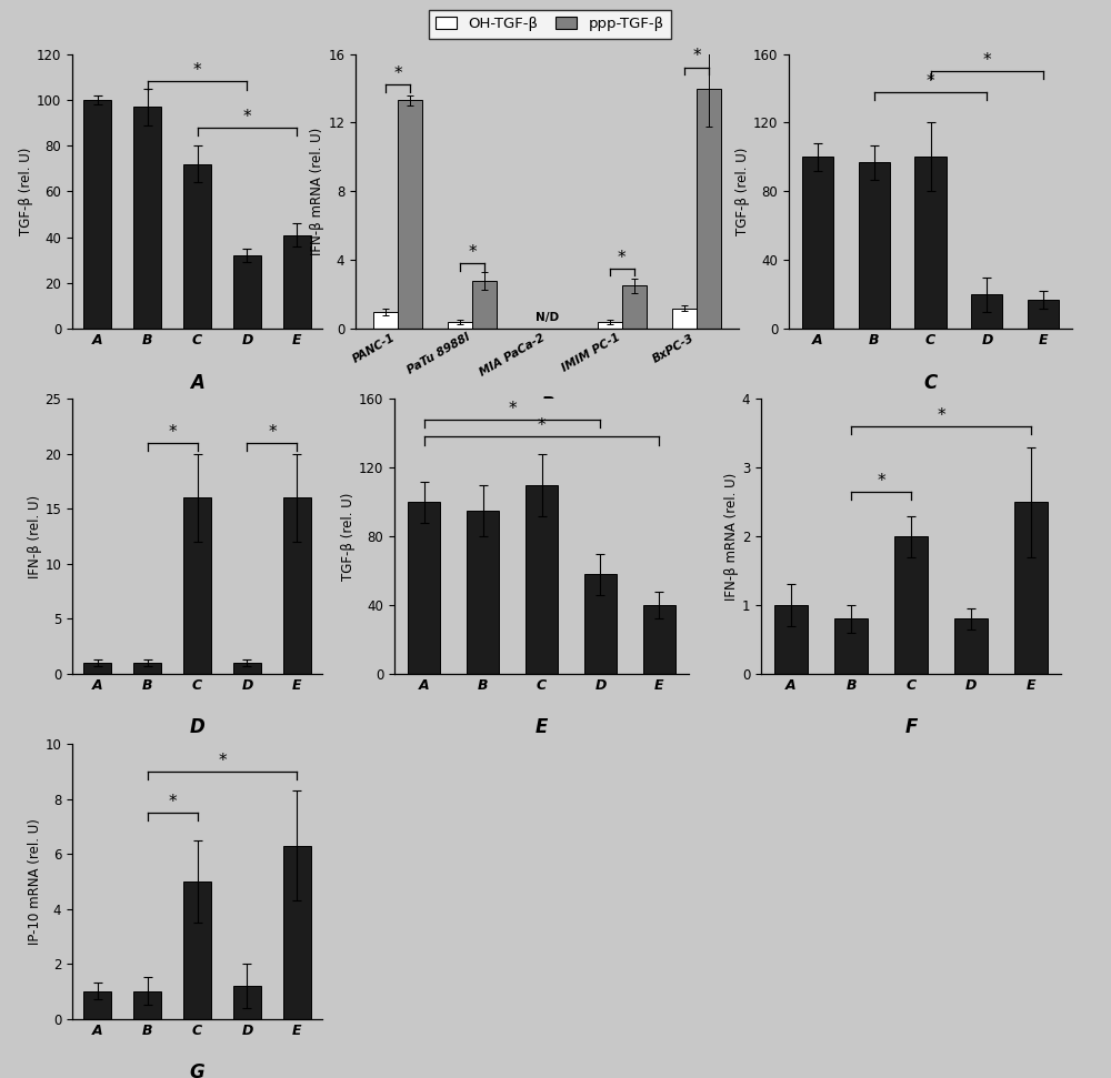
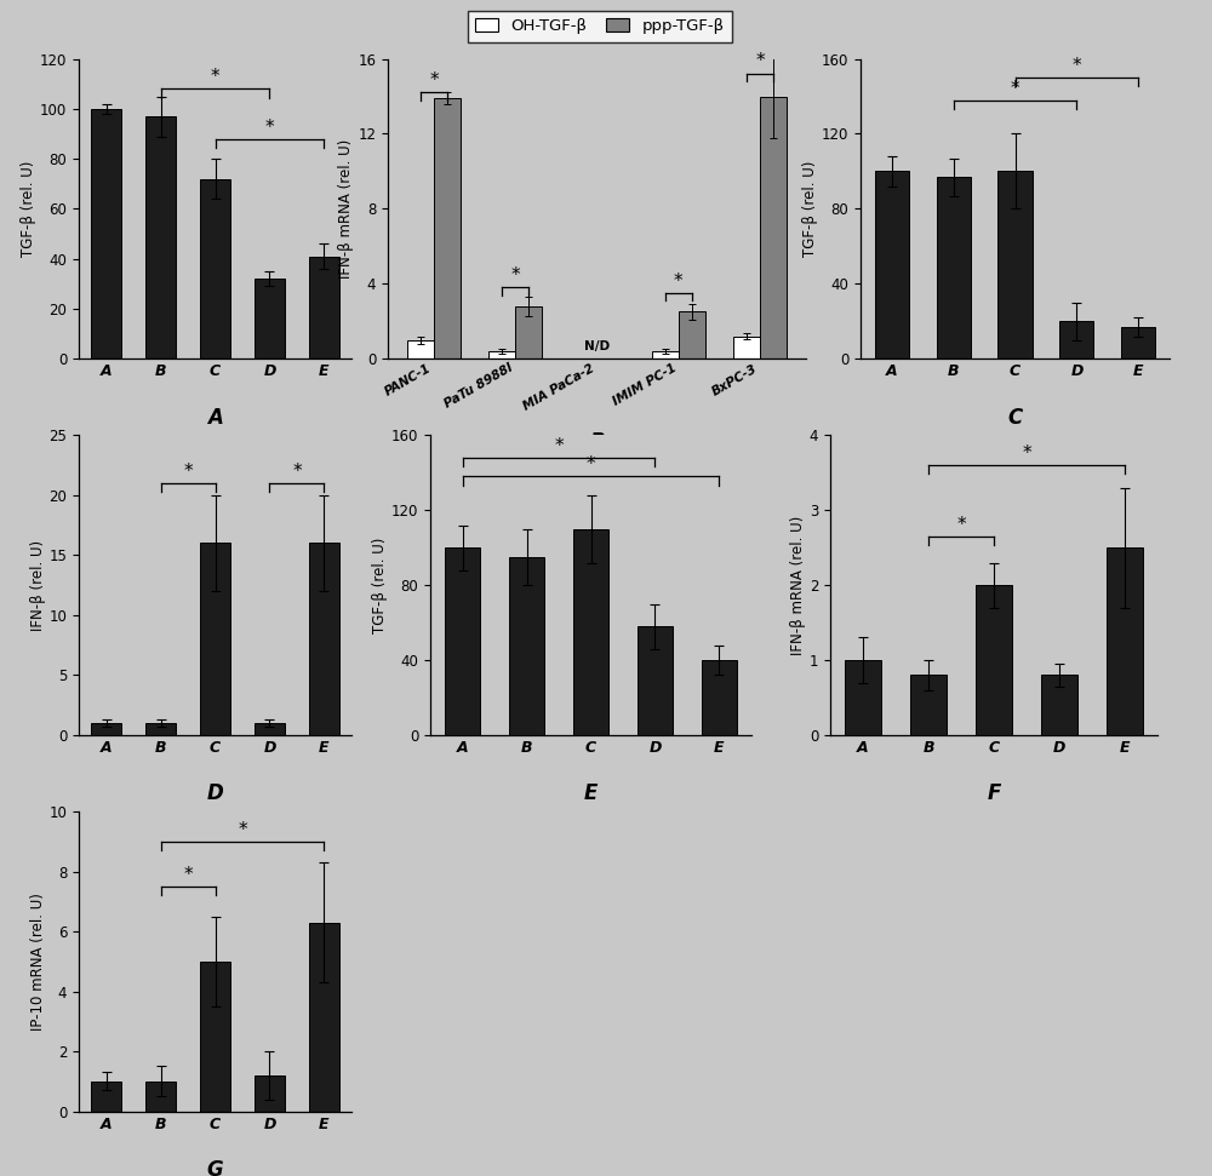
ppp-TGF-β/PANC-1: 13.3 -> 13.9
